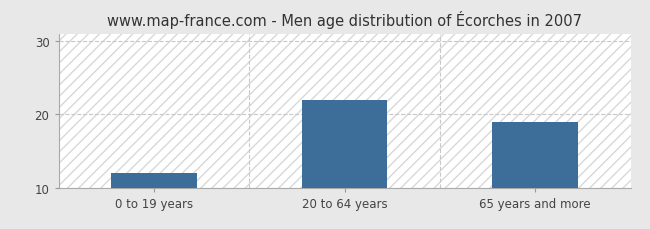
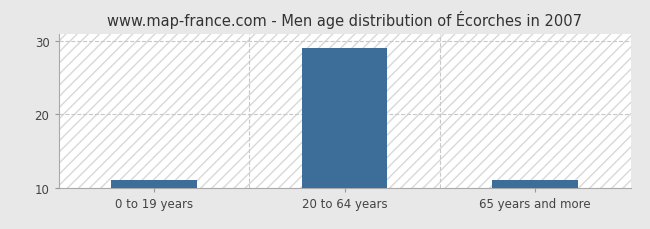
0 to 19 years: 12 -> 11
20 to 64 years: 22 -> 29
65 years and more: 19 -> 11
